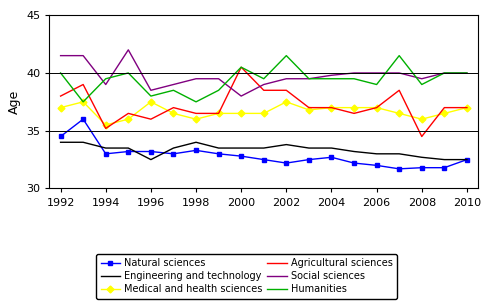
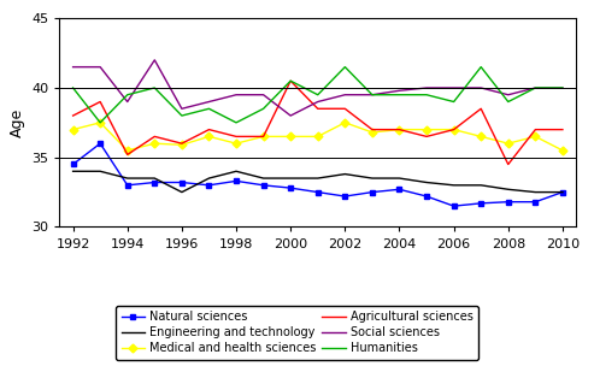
Medical and health sciences/1996: 37.5 -> 35.9
Natural sciences/2006: 32.0 -> 31.5
Medical and health sciences/2010: 37.0 -> 35.5
